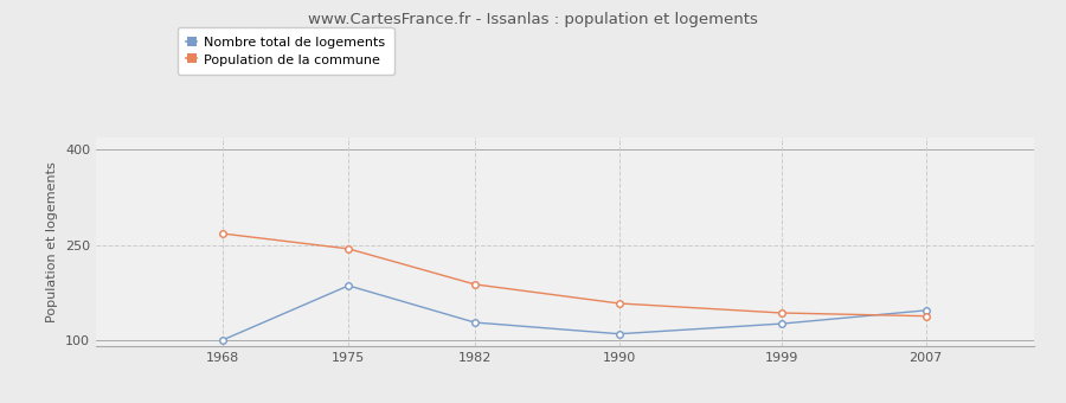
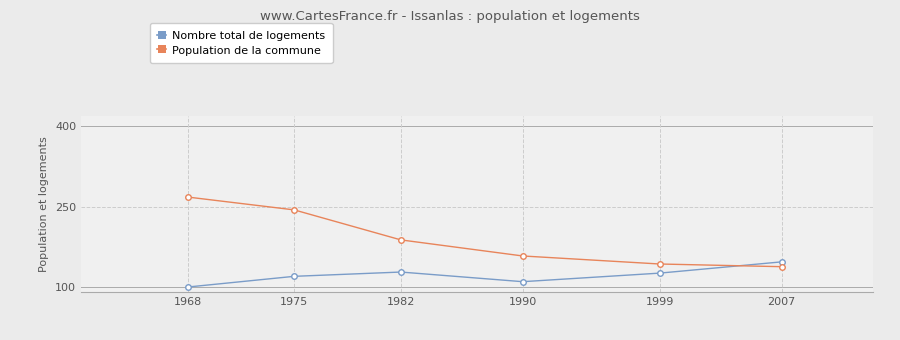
Nombre total de logements/1975: 186 -> 120
